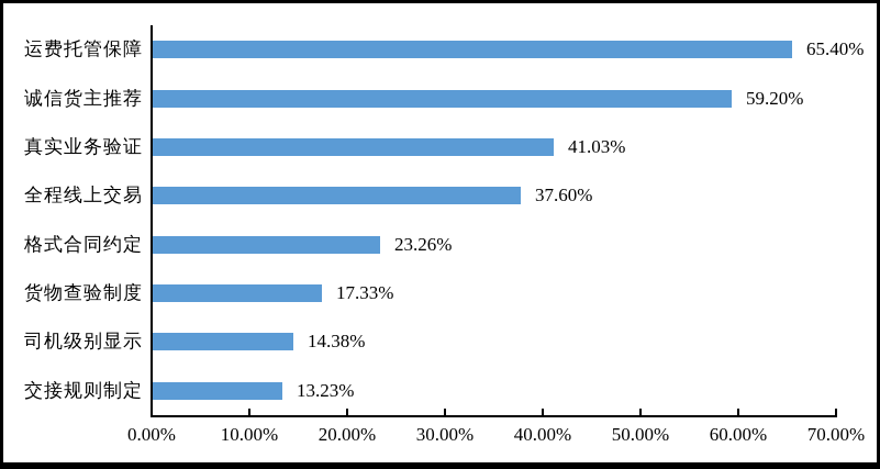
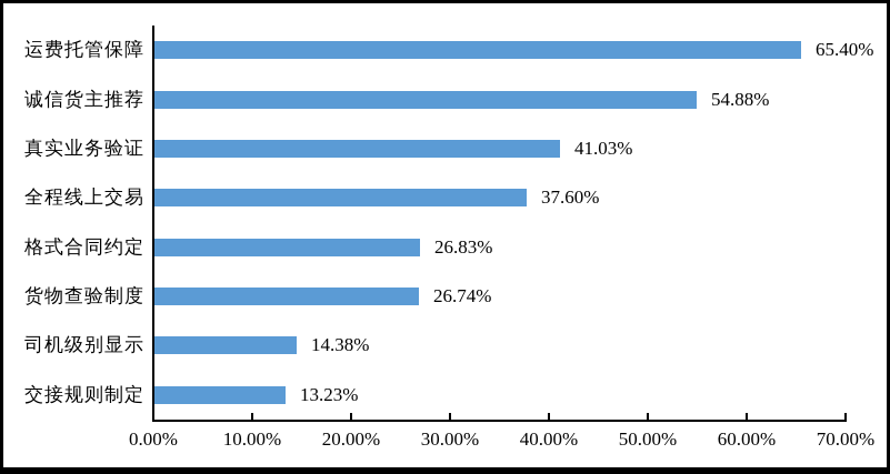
诚信货主推荐: 59.20% -> 54.88%
格式合同约定: 23.26% -> 26.83%
货物查验制度: 17.33% -> 26.74%
